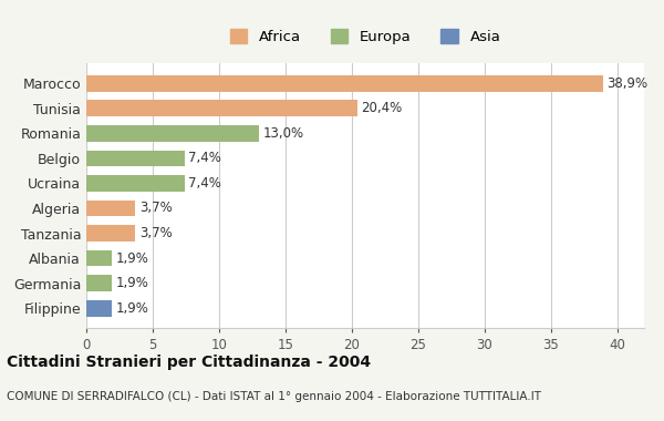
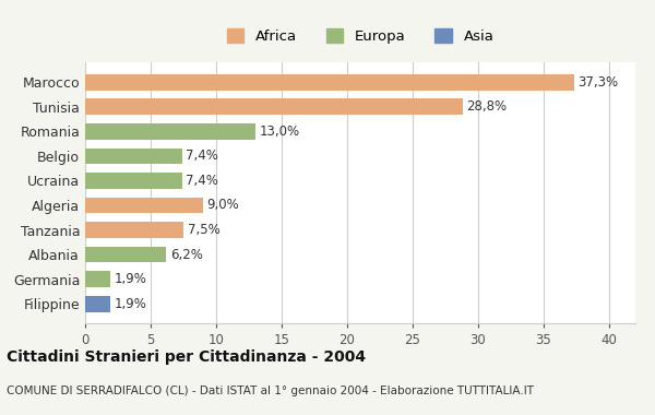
Marocco: 38,9% -> 37,3%
Tunisia: 20,4% -> 28,8%
Algeria: 3,7% -> 9,0%
Tanzania: 3,7% -> 7,5%
Albania: 1,9% -> 6,2%
